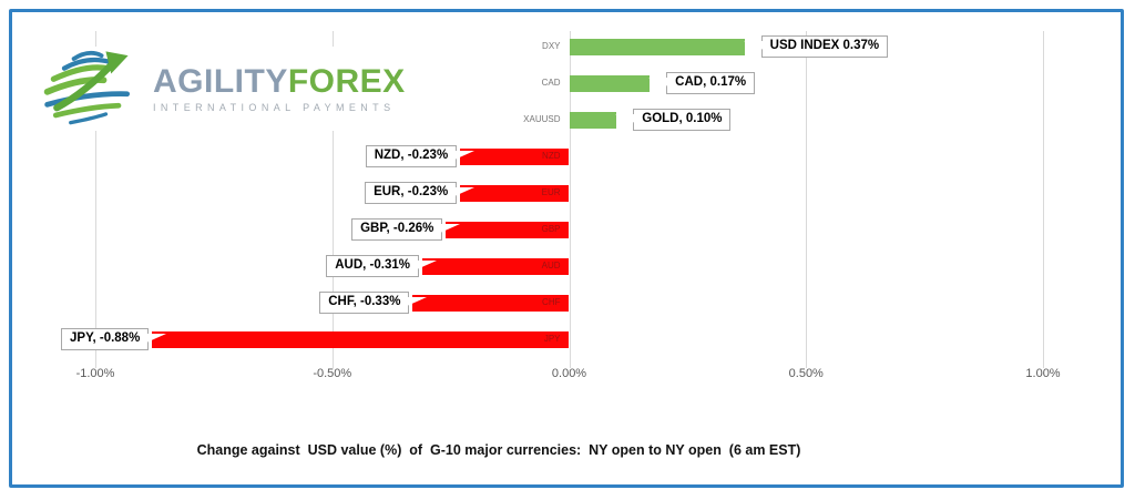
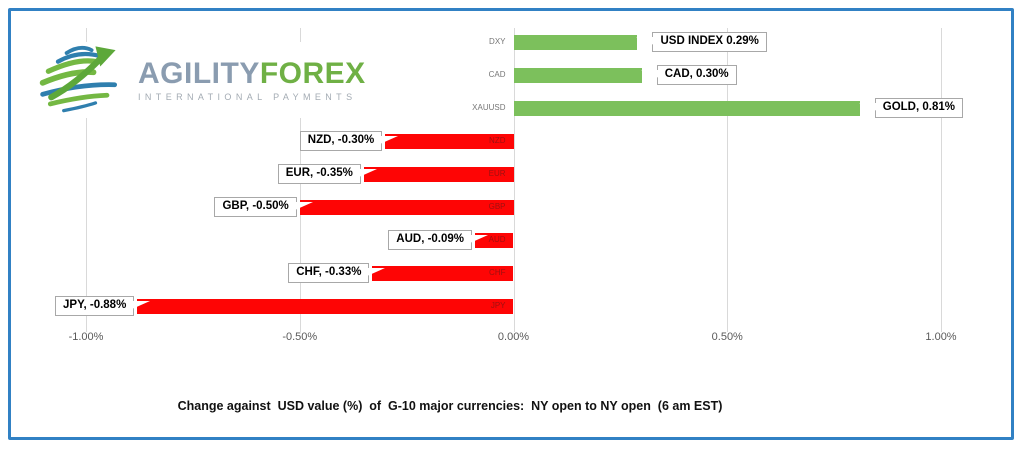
DXY: 0.37% -> 0.29%
CAD: 0.17% -> 0.30%
XAUUSD: 0.10% -> 0.81%
NZD: -0.23% -> -0.30%
EUR: -0.23% -> -0.35%
GBP: -0.26% -> -0.50%
AUD: -0.31% -> -0.09%
